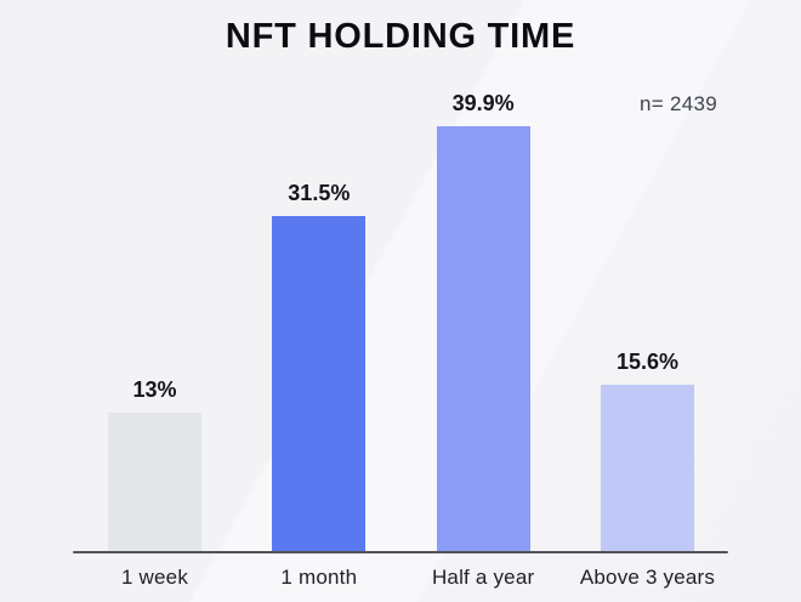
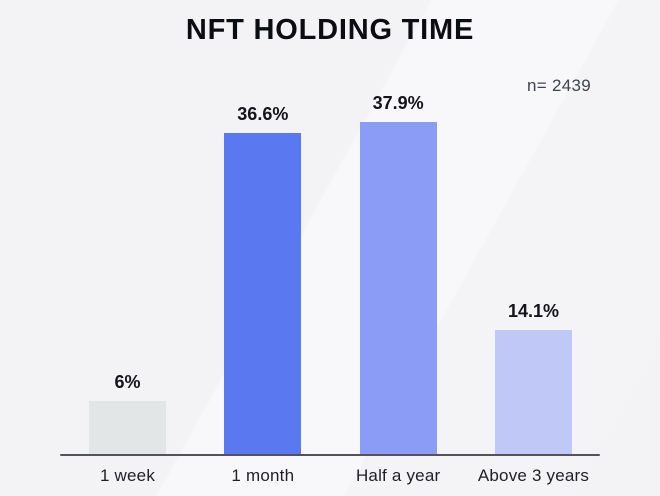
1 week: 13% -> 6%
1 month: 31.5% -> 36.6%
Half a year: 39.9% -> 37.9%
Above 3 years: 15.6% -> 14.1%
